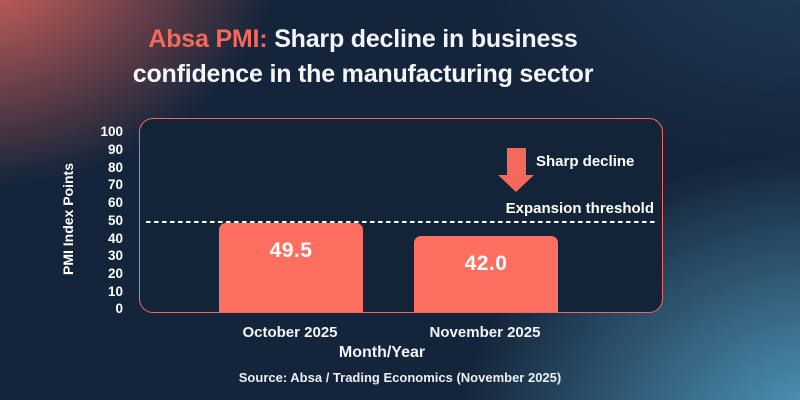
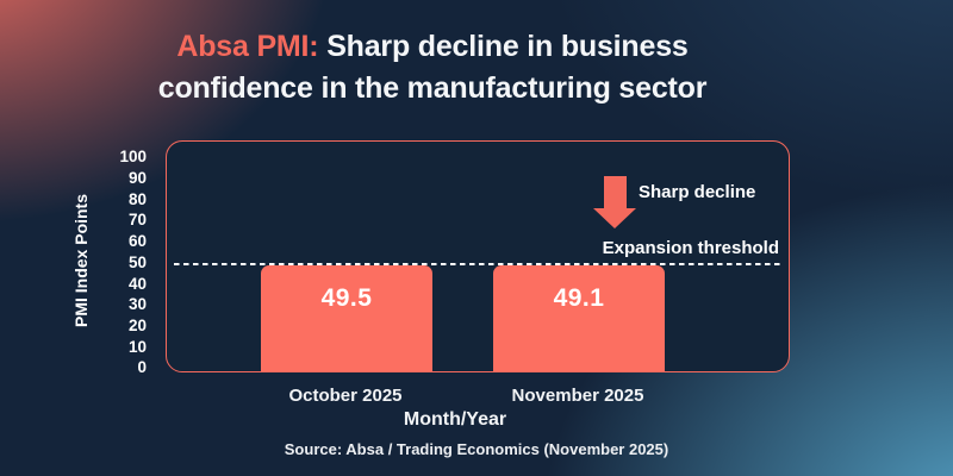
November 2025: 42.0 -> 49.1
